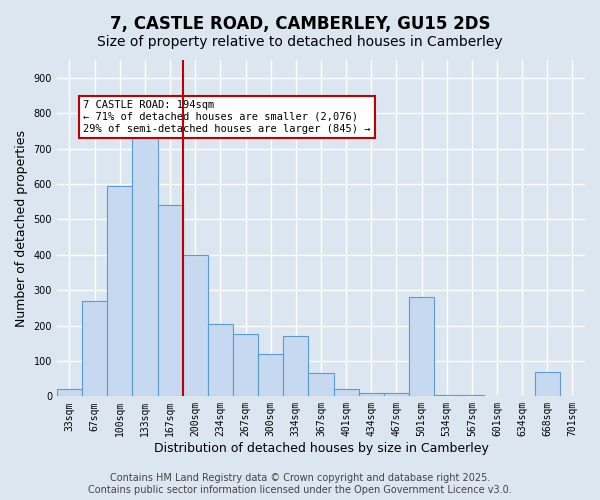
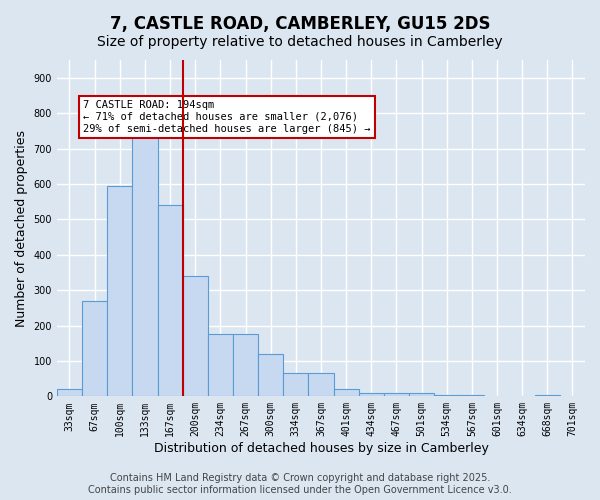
200sqm: 400 -> 340
234sqm: 205 -> 175
334sqm: 170 -> 65
501sqm: 280 -> 10
668sqm: 70 -> 5
